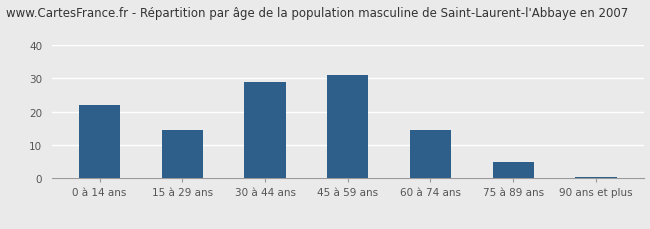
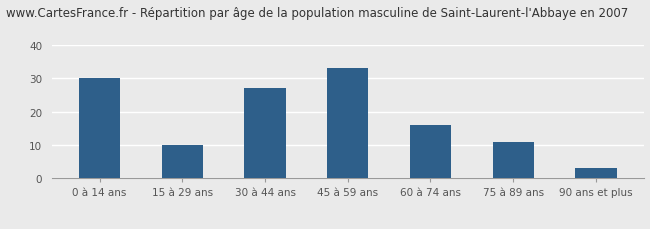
0 à 14 ans: 22.0 -> 30.0
15 à 29 ans: 14.5 -> 10.0
30 à 44 ans: 29.0 -> 27.0
45 à 59 ans: 31.0 -> 33.0
60 à 74 ans: 14.5 -> 16.0
75 à 89 ans: 5.0 -> 11.0
90 ans et plus: 0.5 -> 3.0
